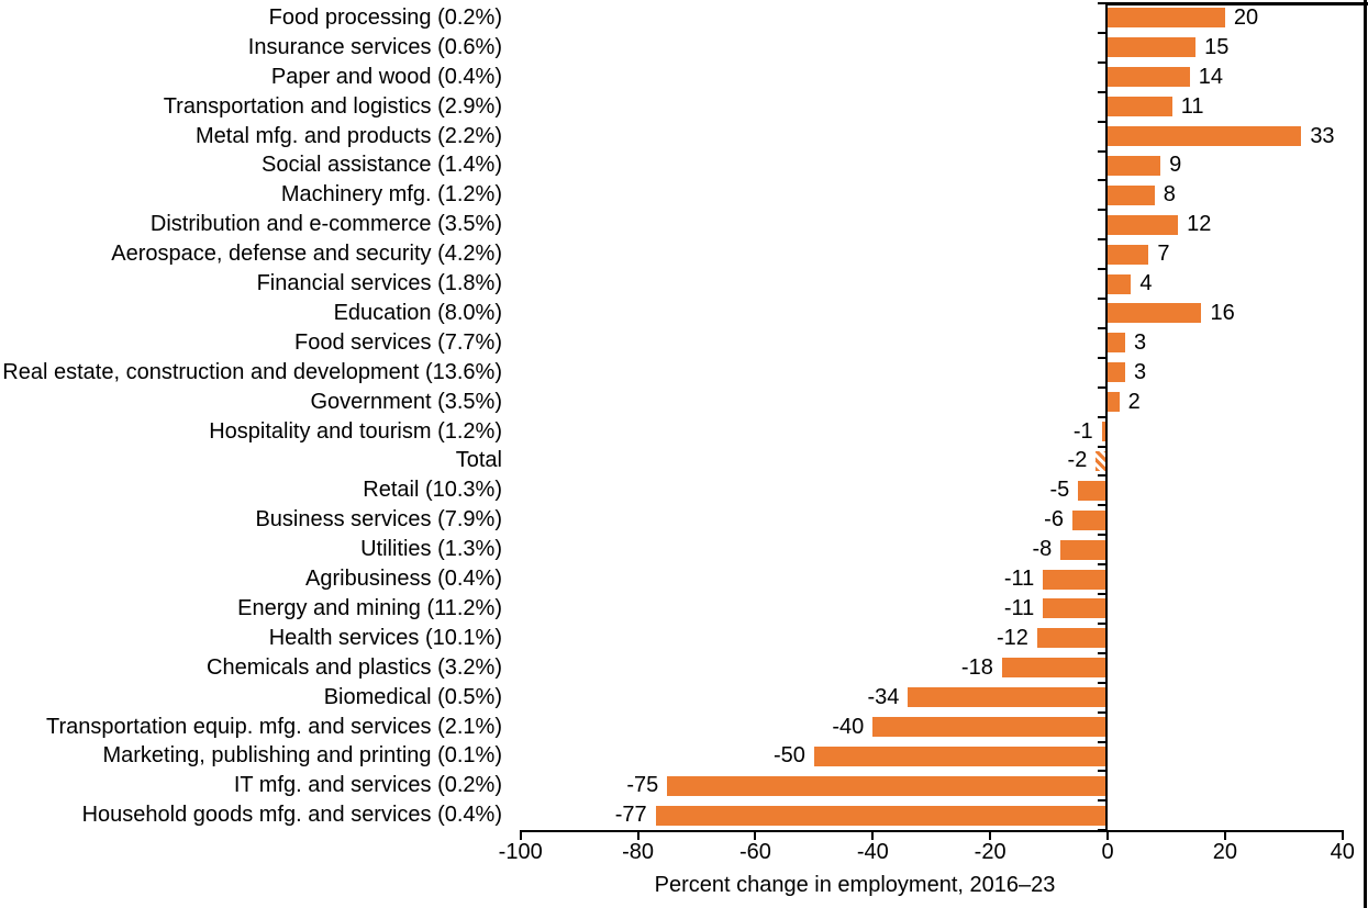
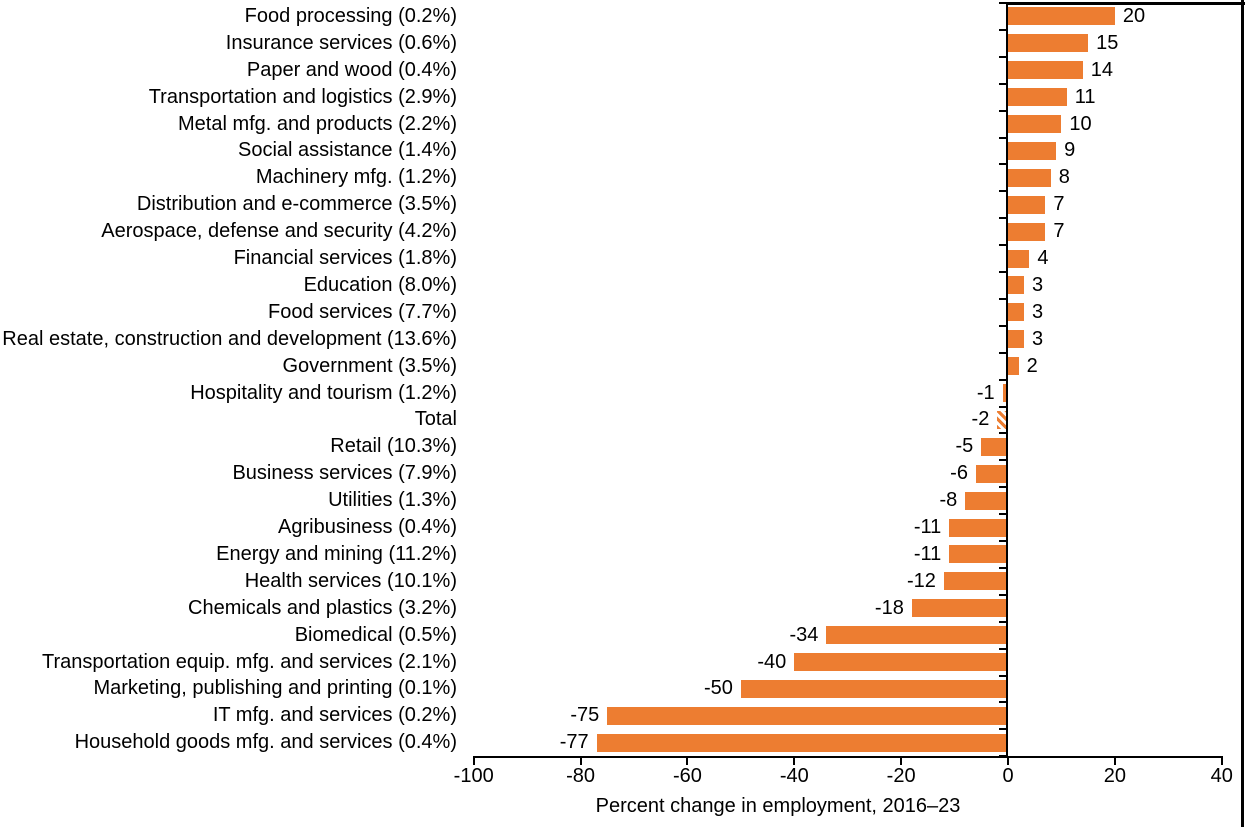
Metal mfg. and products (2.2%): 33 -> 10
Distribution and e-commerce (3.5%): 12 -> 7
Education (8.0%): 16 -> 3
